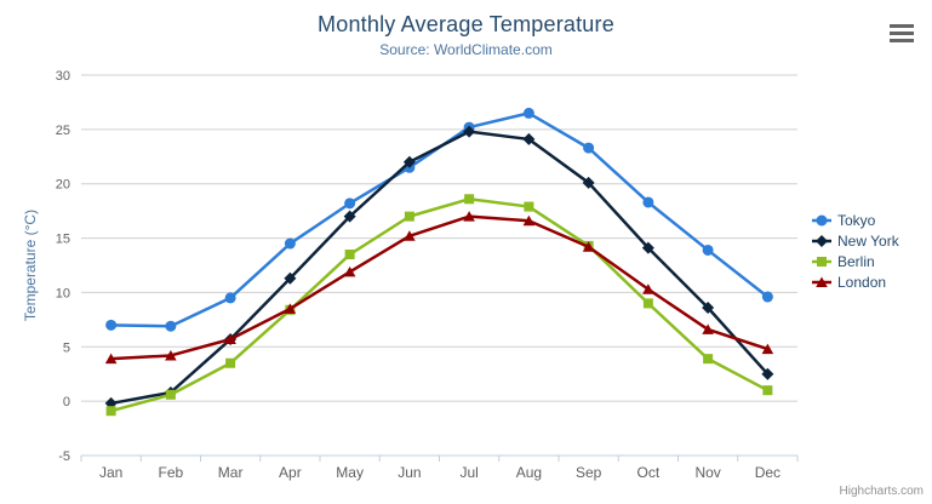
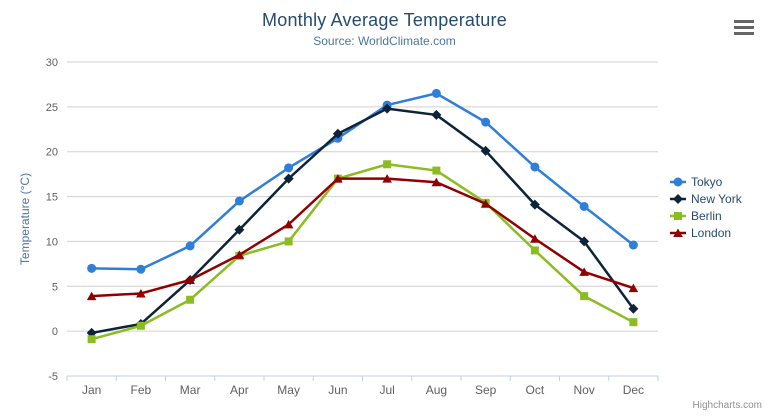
Berlin/May: 14 -> 10
London/Jun: 15 -> 17
New York/Nov: 9 -> 10
